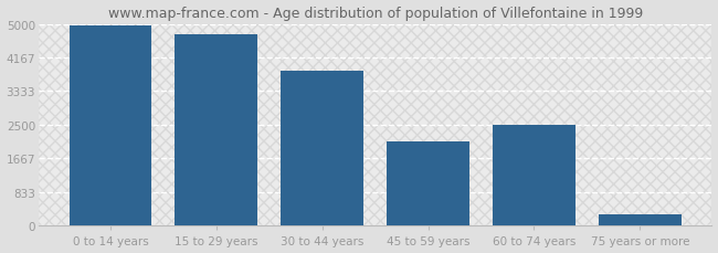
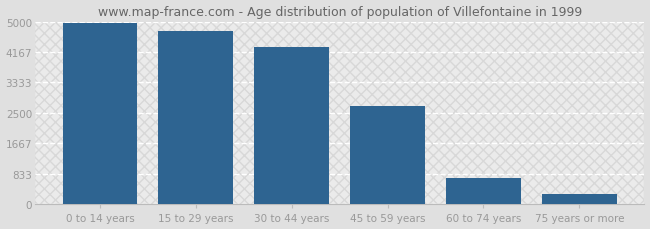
30 to 44 years: 3850 -> 4300
45 to 59 years: 2100 -> 2700
60 to 74 years: 2500 -> 730
